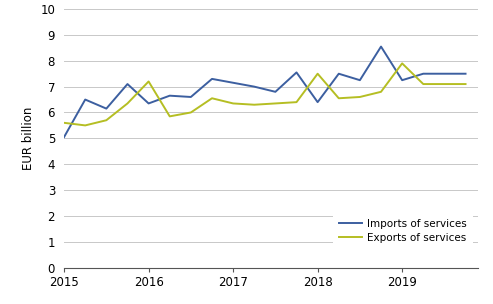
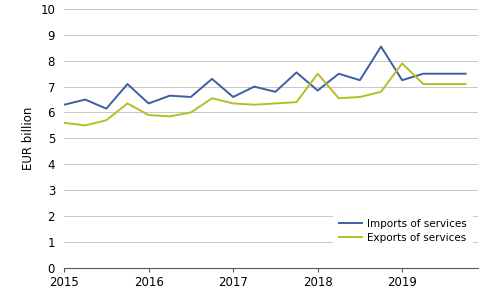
Imports of services/2015: 5.05 -> 6.30
Exports of services/2016: 7.20 -> 5.90
Imports of services/2017: 7.15 -> 6.60
Imports of services/2018: 6.40 -> 6.85
